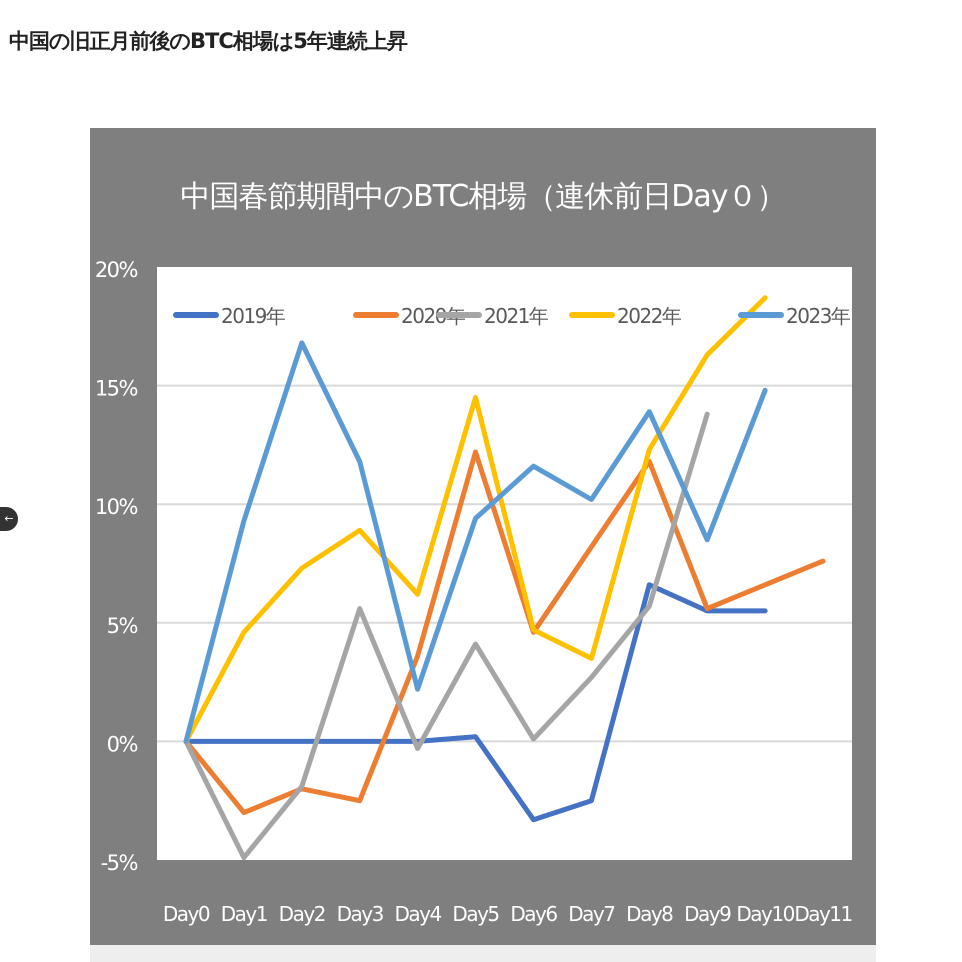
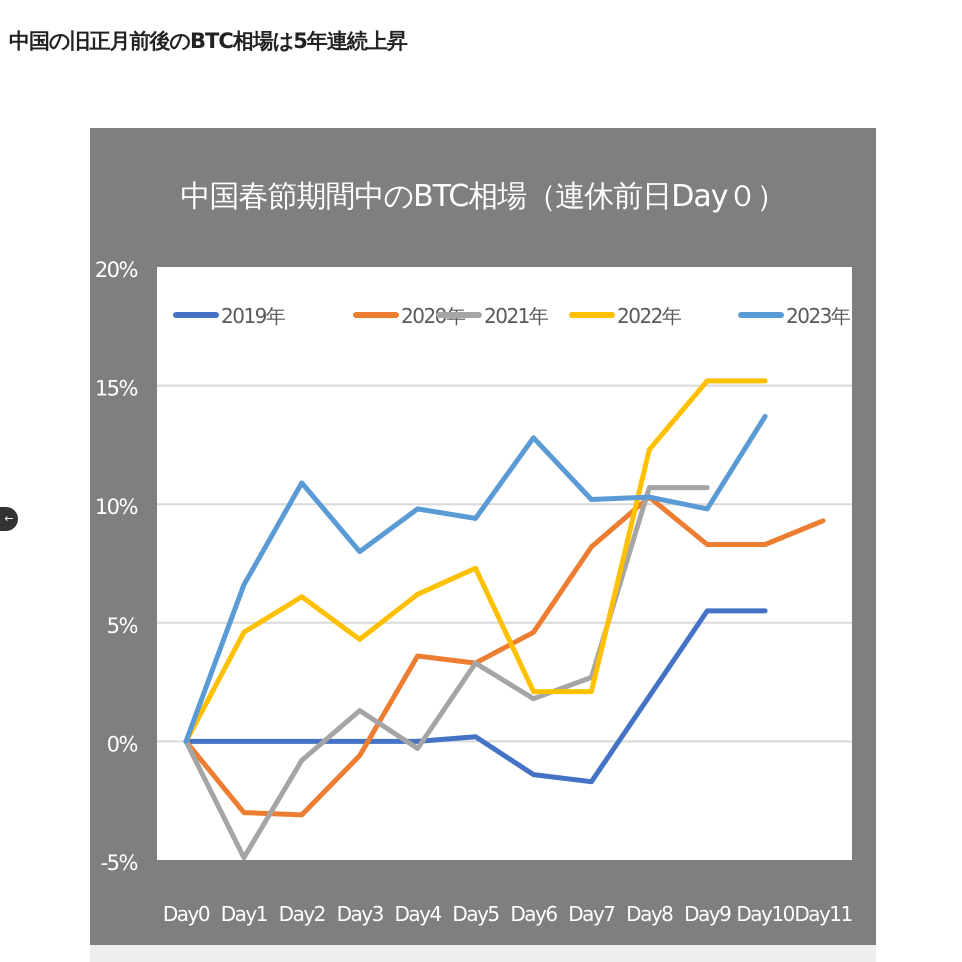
2023年/Day1: 9.3% -> 6.6%
2020年/Day2: -2.0% -> -3.1%
2021年/Day2: -1.9% -> -0.8%
2022年/Day2: 7.3% -> 6.1%
2023年/Day2: 16.8% -> 10.9%
2020年/Day3: -2.5% -> -0.6%
2021年/Day3: 5.6% -> 1.3%
2022年/Day3: 8.9% -> 4.3%
2023年/Day3: 11.8% -> 8.0%
2023年/Day4: 2.2% -> 9.8%
2020年/Day5: 12.2% -> 3.3%
2021年/Day5: 4.1% -> 3.3%
2022年/Day5: 14.5% -> 7.3%
2019年/Day6: -3.3% -> -1.4%
2021年/Day6: 0.1% -> 1.8%
2022年/Day6: 4.7% -> 2.1%
2023年/Day6: 11.6% -> 12.8%
2019年/Day7: -2.5% -> -1.7%
2022年/Day7: 3.5% -> 2.1%
2019年/Day8: 6.6% -> 1.9%
2020年/Day8: 11.8% -> 10.3%
2021年/Day8: 5.7% -> 10.7%
2023年/Day8: 13.9% -> 10.3%
2020年/Day9: 5.6% -> 8.3%
2021年/Day9: 13.8% -> 10.7%
2022年/Day9: 16.3% -> 15.2%
2023年/Day9: 8.5% -> 9.8%
2020年/Day10: 6.6% -> 8.3%
2022年/Day10: 18.7% -> 15.2%
2023年/Day10: 14.8% -> 13.7%
2020年/Day11: 7.6% -> 9.3%
